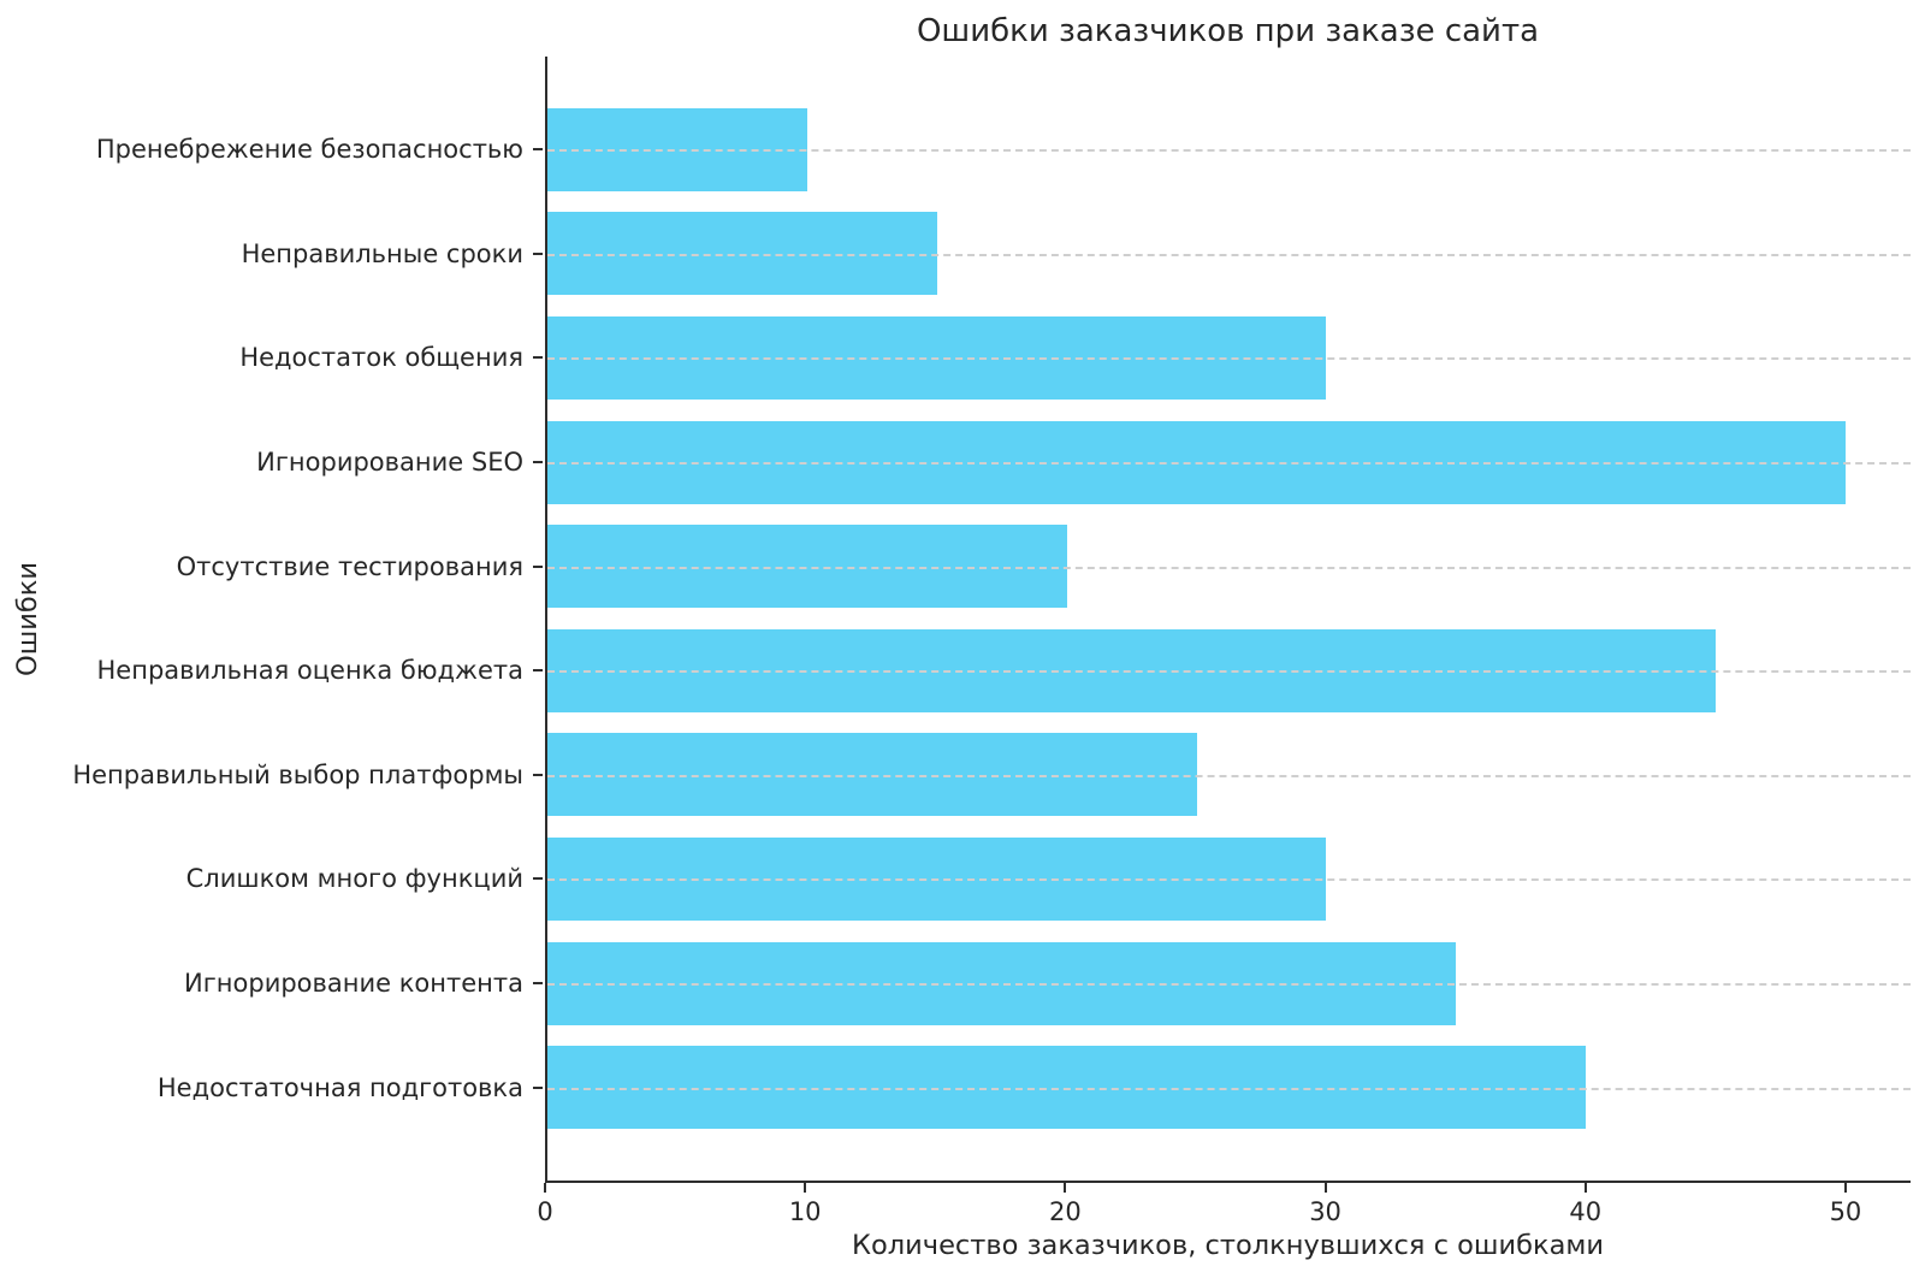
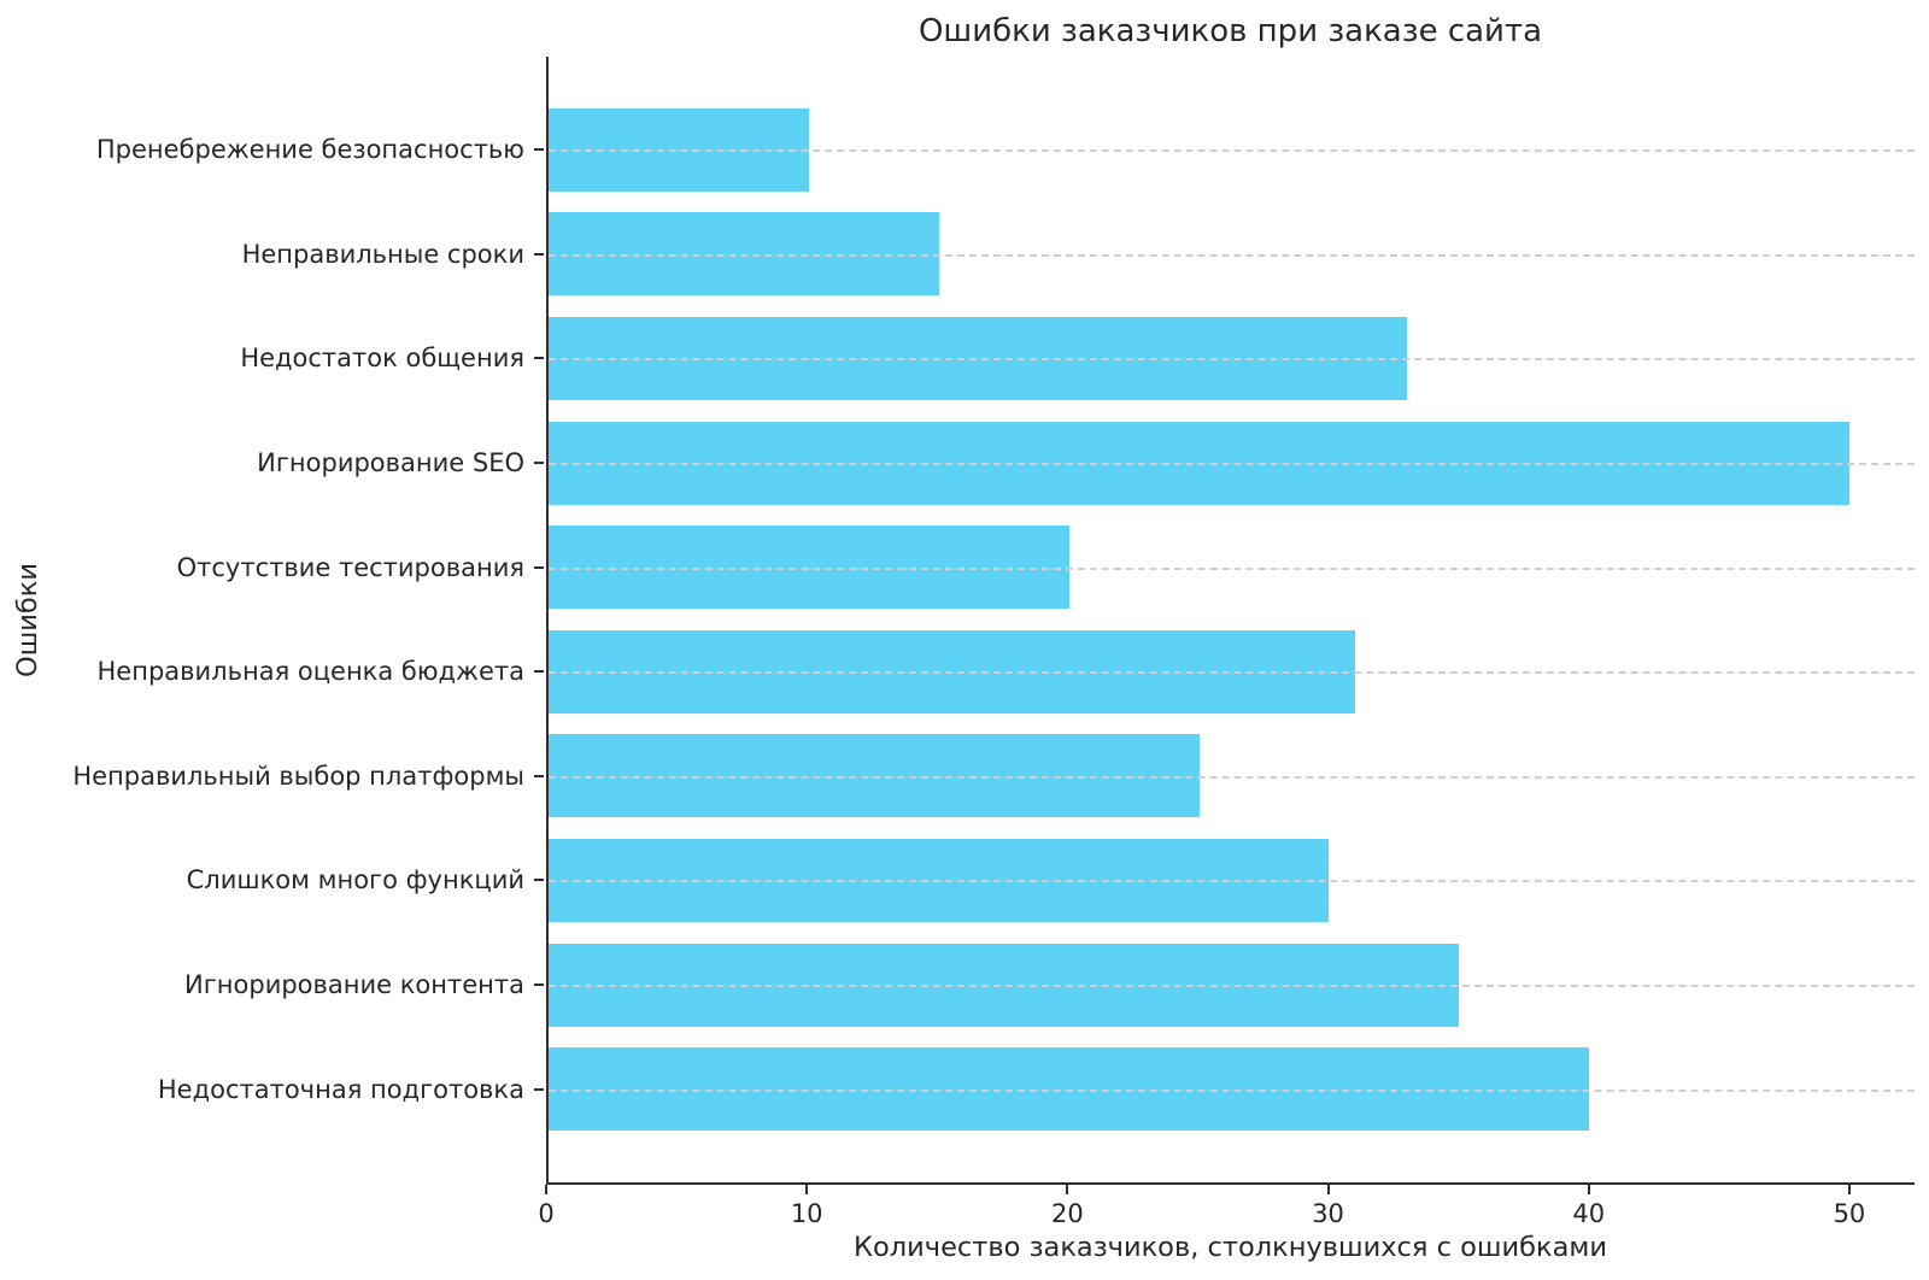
Недостаток общения: 30 -> 33
Неправильная оценка бюджета: 45 -> 31
